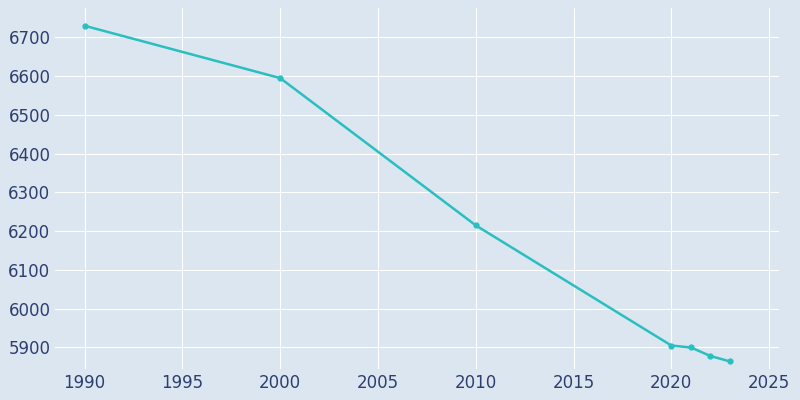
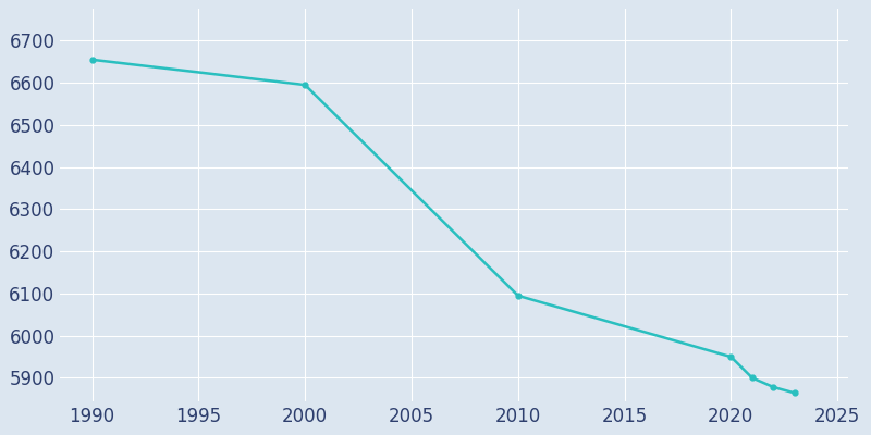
1990: 6730 -> 6655
2010: 6215 -> 6095
2020: 5905 -> 5950
